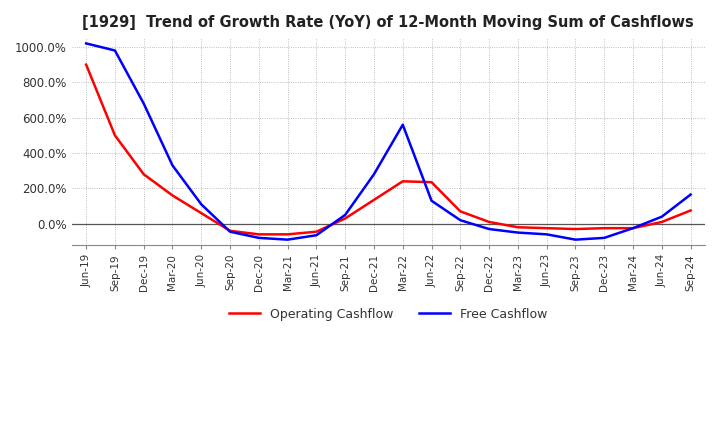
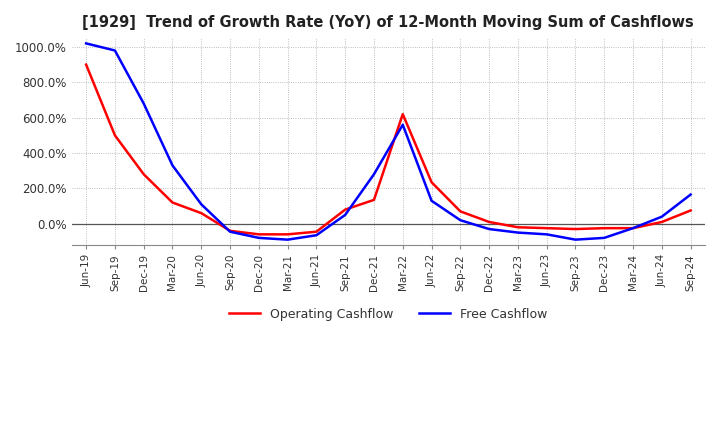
Operating Cashflow/Mar-20: 160% -> 120%
Operating Cashflow/Sep-21: 30% -> 80%
Operating Cashflow/Mar-22: 240% -> 620%
